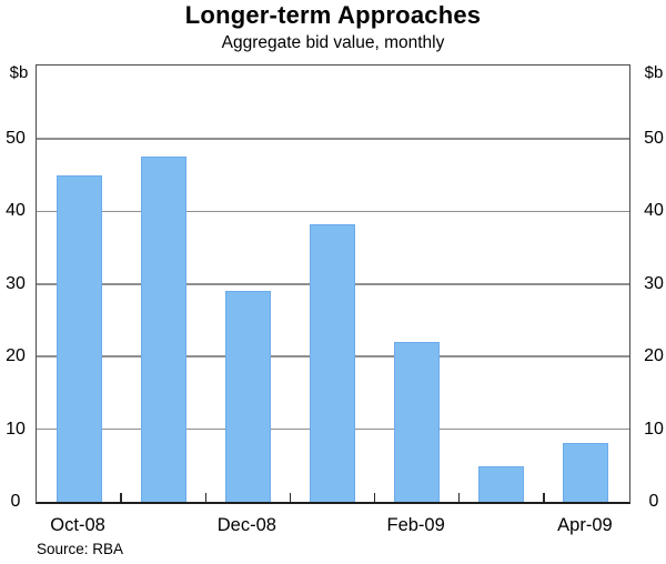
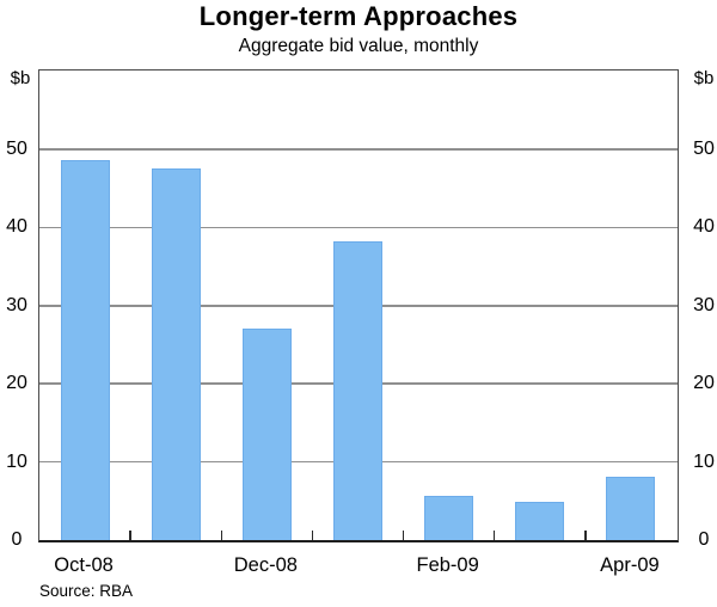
Oct-08: 45 -> 49
Dec-08: 29 -> 27
Feb-09: 22 -> 6
